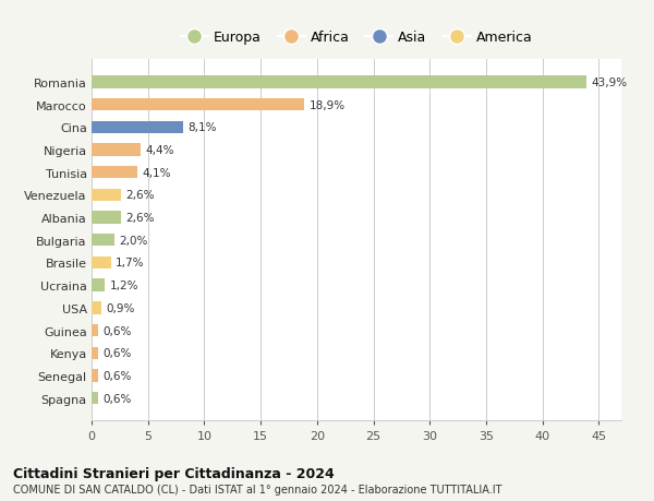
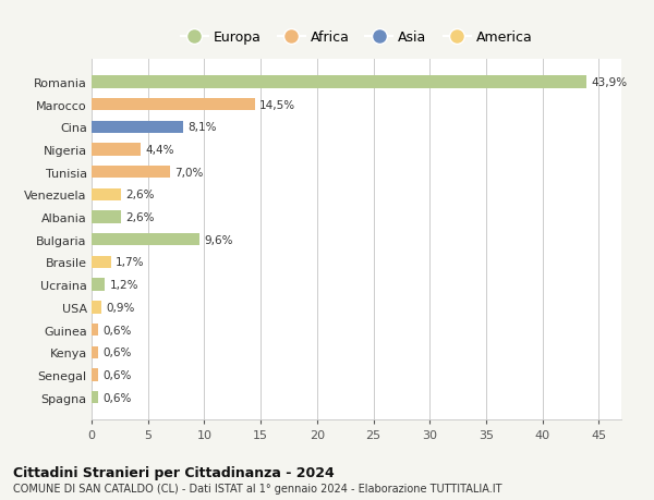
Marocco: 18,9% -> 14,5%
Tunisia: 4,1% -> 7,0%
Bulgaria: 2,0% -> 9,6%
